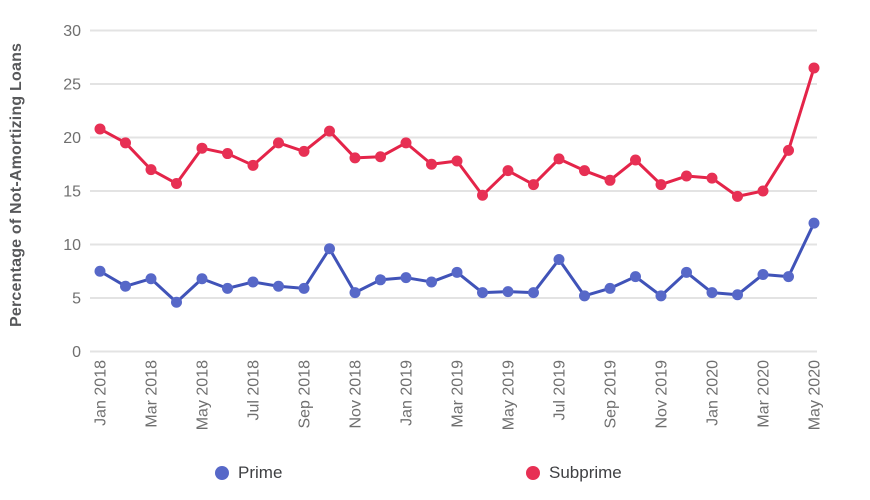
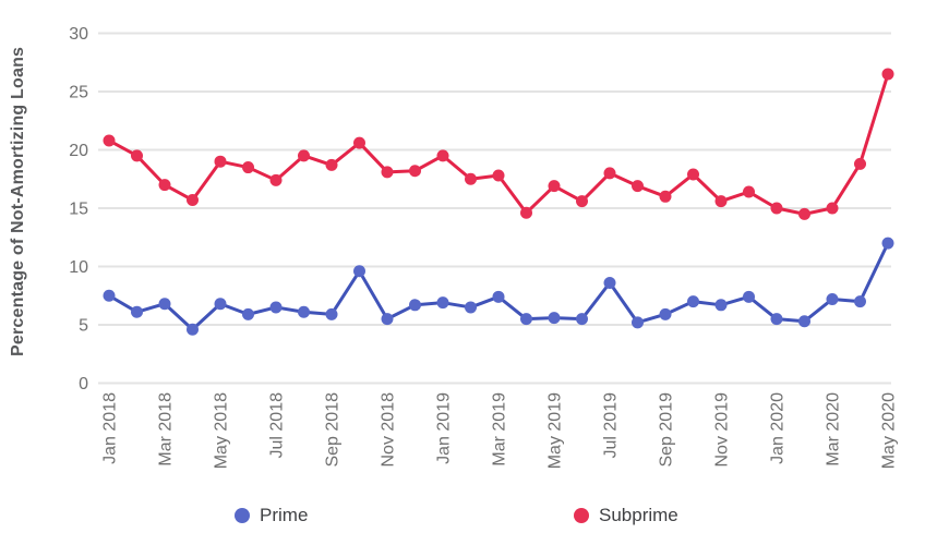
Prime/Nov 2019: 5.2 -> 6.7
Subprime/Jan 2020: 16.2 -> 15.0
